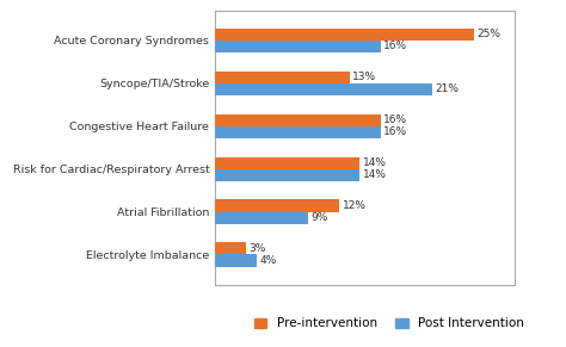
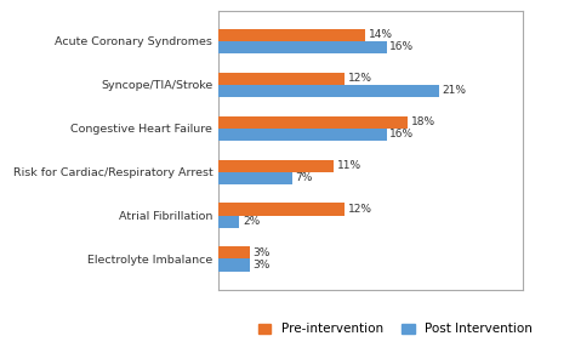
Pre-intervention/Acute Coronary Syndromes: 25% -> 14%
Pre-intervention/Syncope/TIA/Stroke: 13% -> 12%
Pre-intervention/Congestive Heart Failure: 16% -> 18%
Pre-intervention/Risk for Cardiac/Respiratory Arrest: 14% -> 11%
Post Intervention/Risk for Cardiac/Respiratory Arrest: 14% -> 7%
Post Intervention/Atrial Fibrillation: 9% -> 2%
Post Intervention/Electrolyte Imbalance: 4% -> 3%
